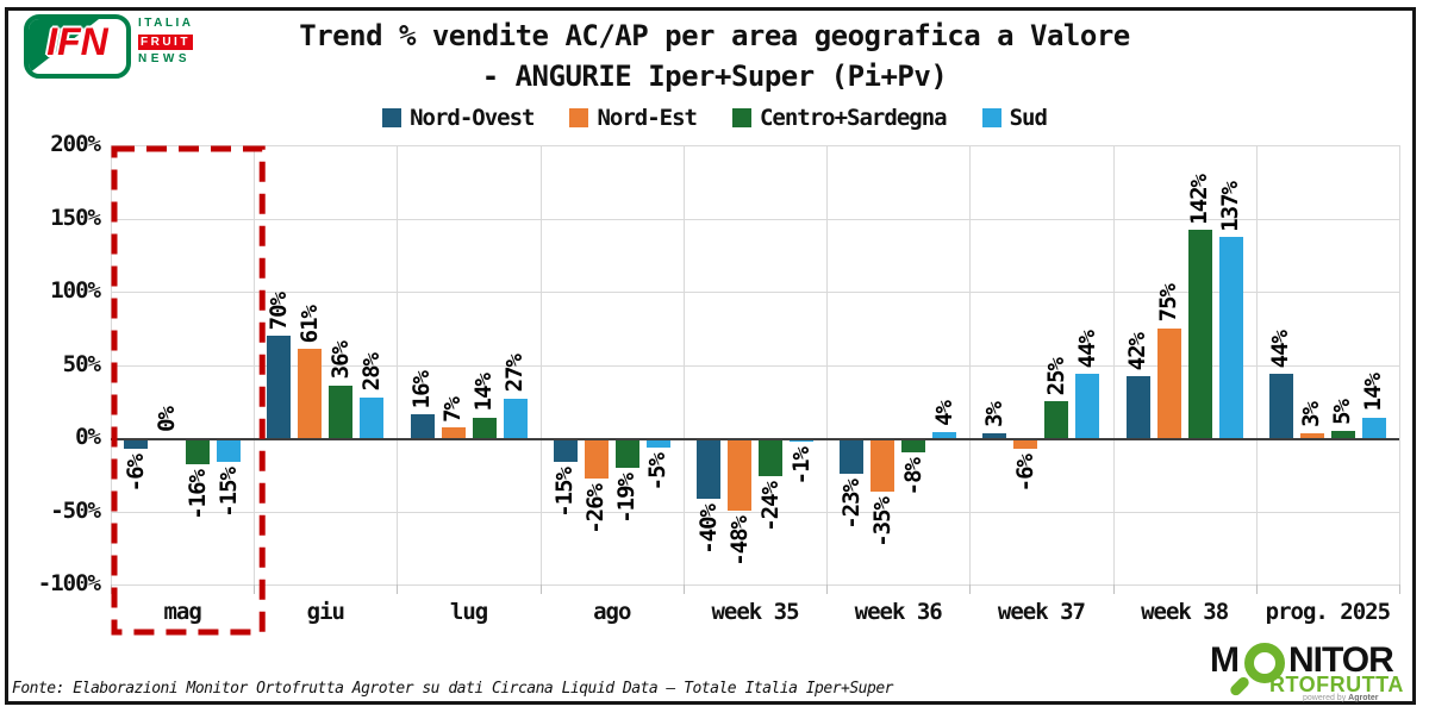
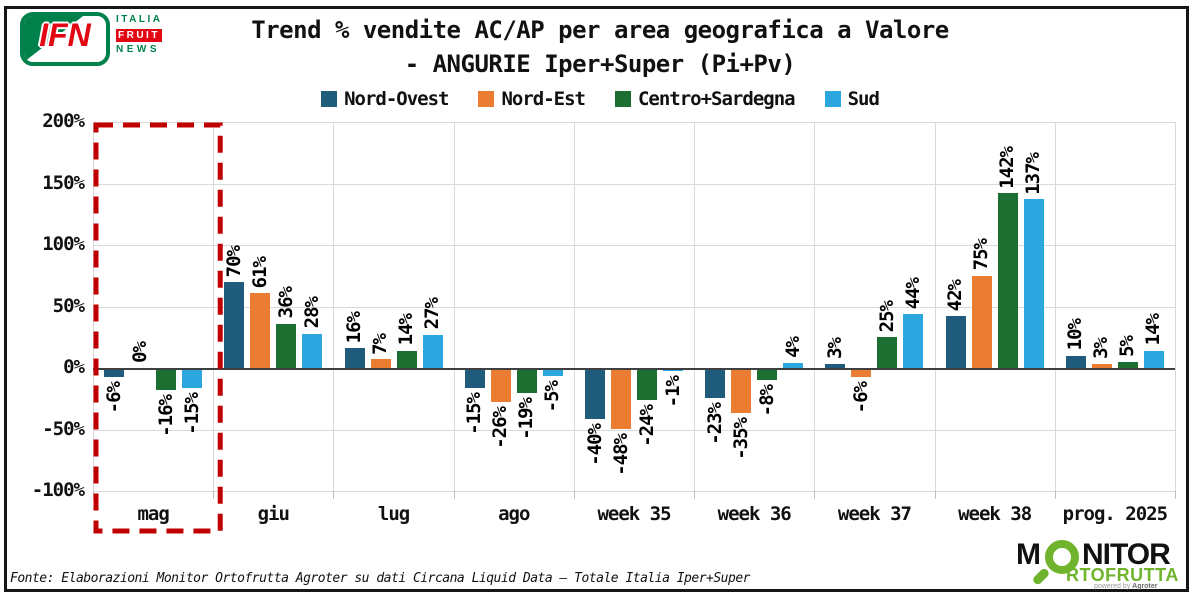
Nord-Ovest/prog. 2025: 44% -> 10%
